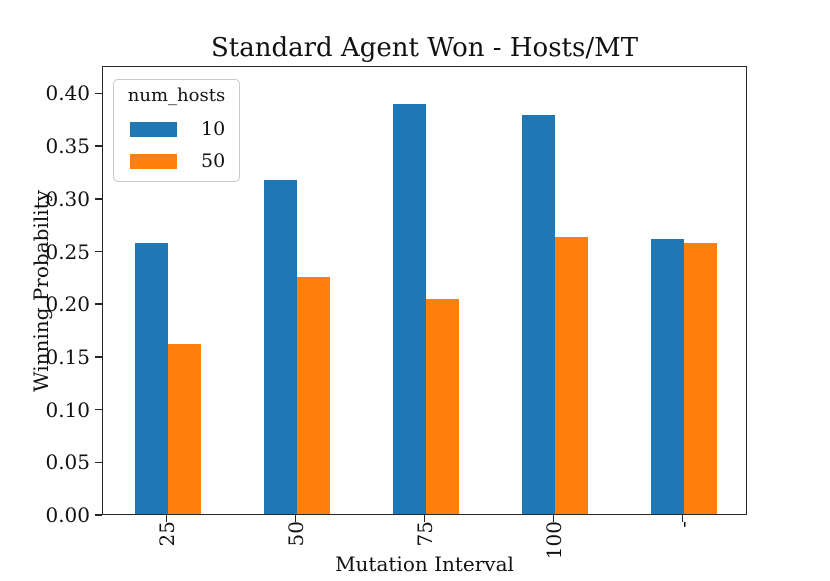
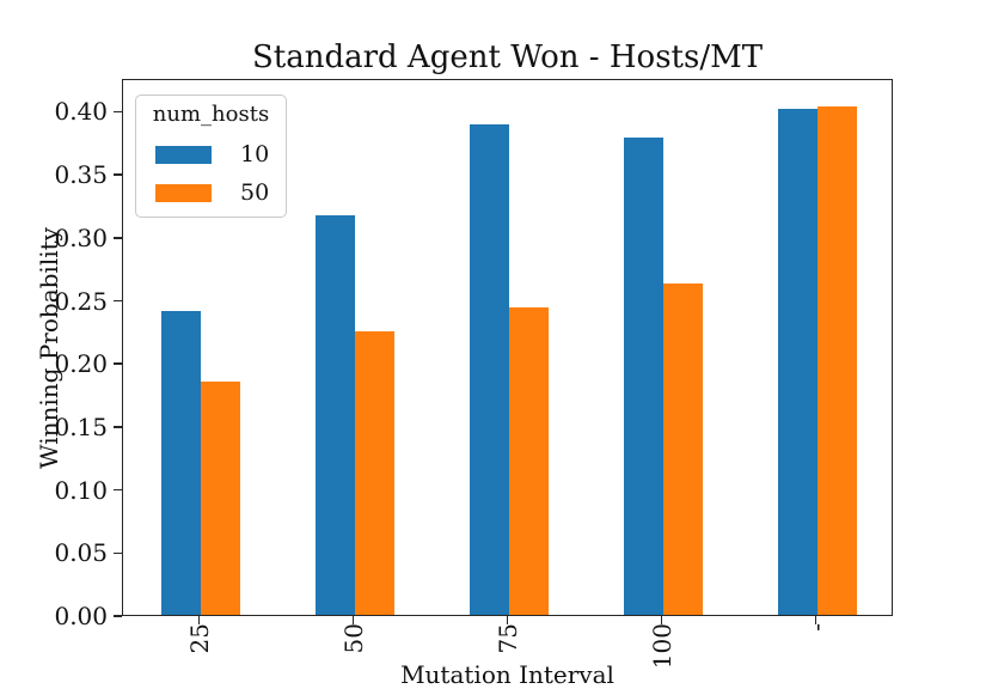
10/25: 0.257 -> 0.241
50/25: 0.161 -> 0.185
50/75: 0.204 -> 0.244
10/-: 0.261 -> 0.401
50/-: 0.257 -> 0.403
